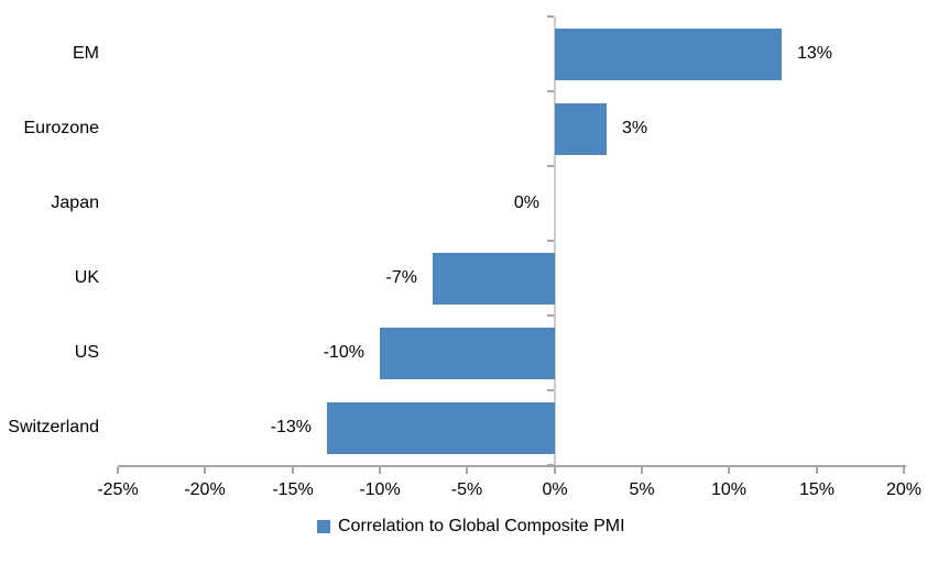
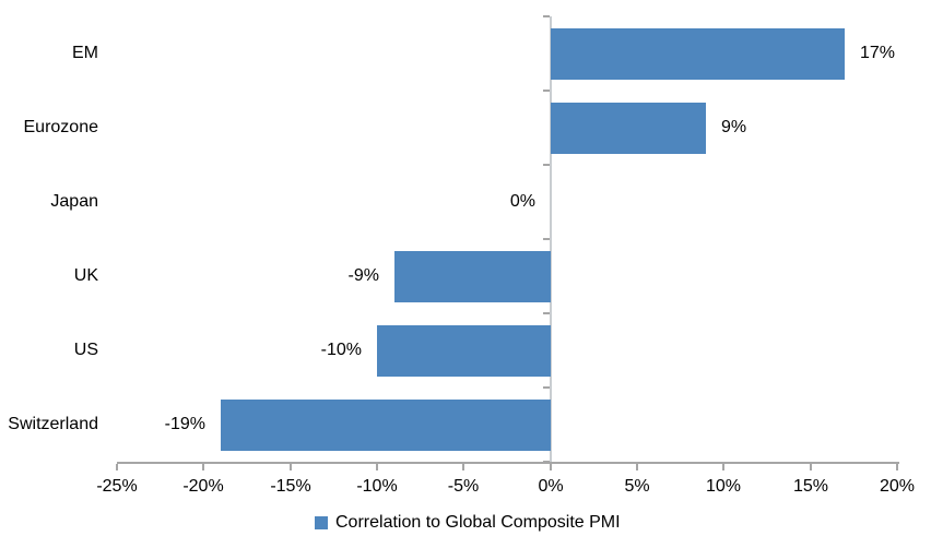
EM: 13% -> 17%
Eurozone: 3% -> 9%
UK: -7% -> -9%
Switzerland: -13% -> -19%
